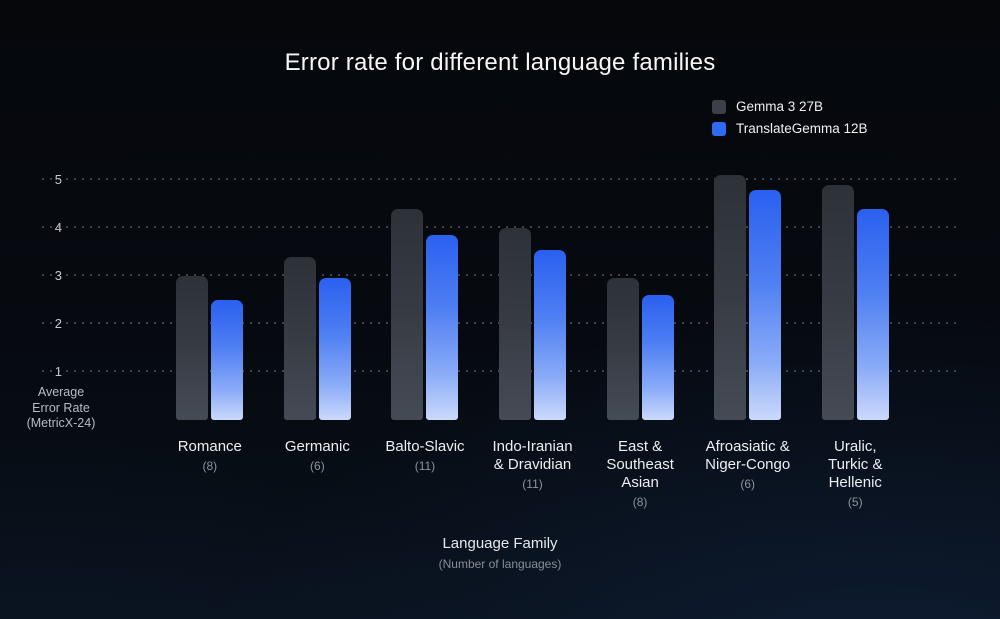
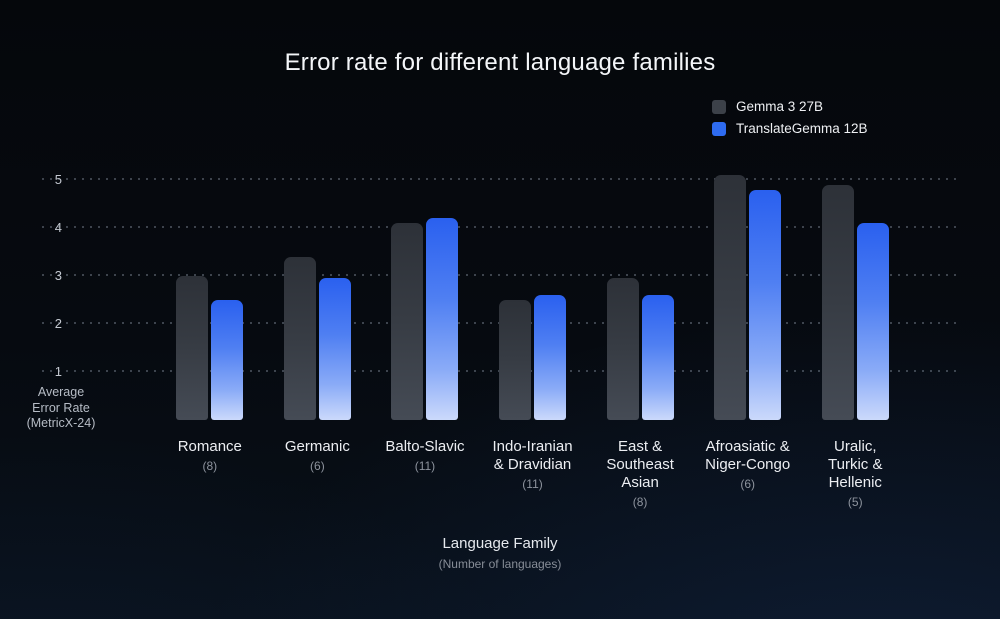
Gemma 3 27B/Balto-Slavic: 4.4 -> 4.1
TranslateGemma 12B/Balto-Slavic: 3.9 -> 4.2
Gemma 3 27B/Indo-Iranian & Dravidian: 4.0 -> 2.5
TranslateGemma 12B/Indo-Iranian & Dravidian: 3.5 -> 2.6
TranslateGemma 12B/Uralic, Turkic & Hellenic: 4.4 -> 4.1
